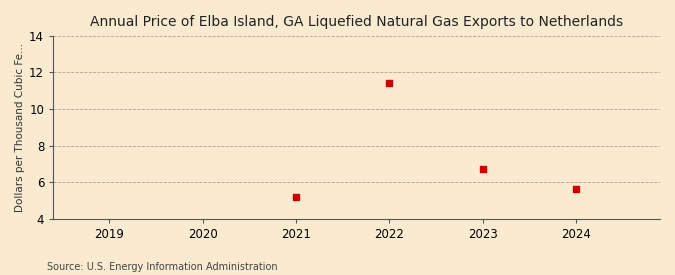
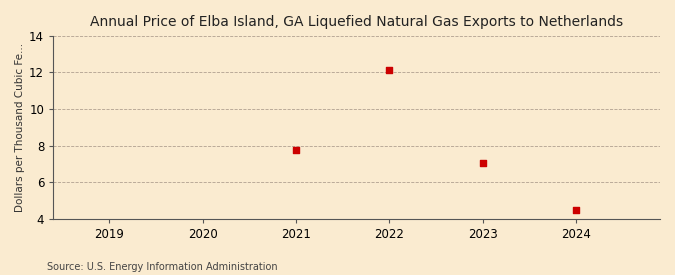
2021: 5.2 -> 7.8
2022: 11.4 -> 12.2
2023: 6.7 -> 7.0
2024: 5.6 -> 4.5
